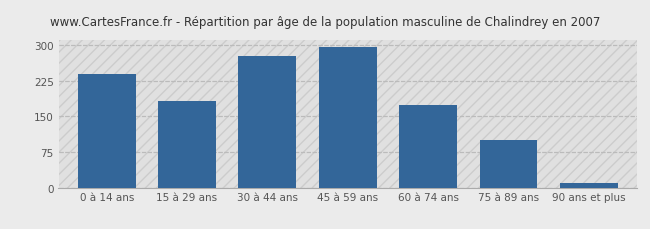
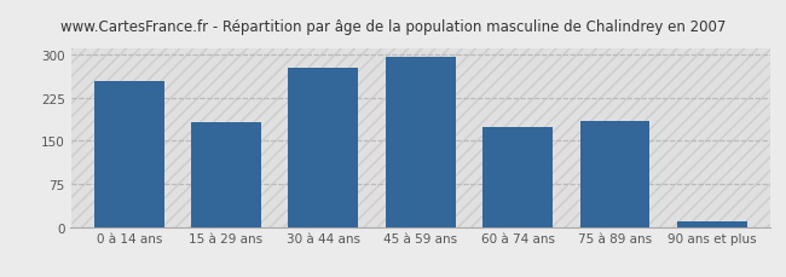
0 à 14 ans: 240 -> 255
75 à 89 ans: 100 -> 185
